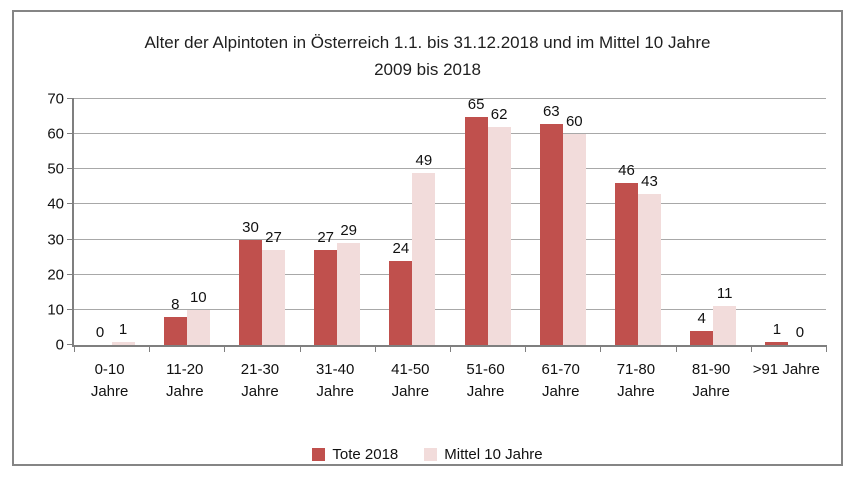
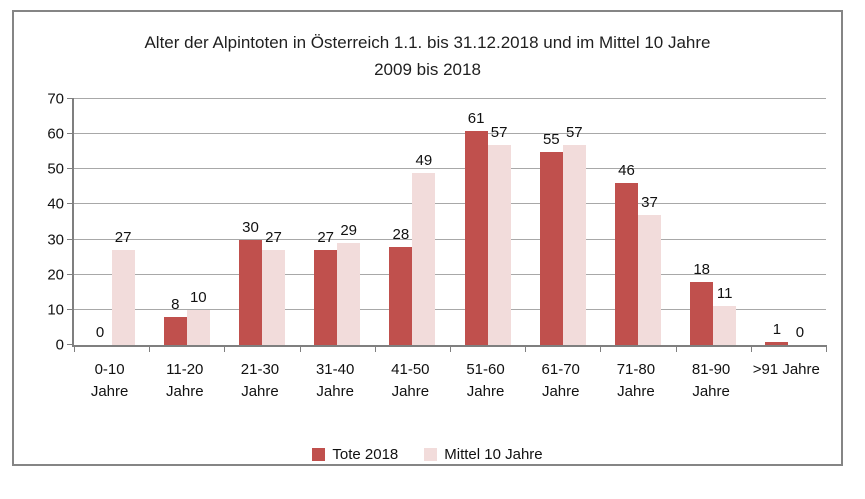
Mittel 10 Jahre/0-10 Jahre: 1 -> 27
Tote 2018/41-50 Jahre: 24 -> 28
Tote 2018/51-60 Jahre: 65 -> 61
Mittel 10 Jahre/51-60 Jahre: 62 -> 57
Tote 2018/61-70 Jahre: 63 -> 55
Mittel 10 Jahre/61-70 Jahre: 60 -> 57
Mittel 10 Jahre/71-80 Jahre: 43 -> 37
Tote 2018/81-90 Jahre: 4 -> 18
